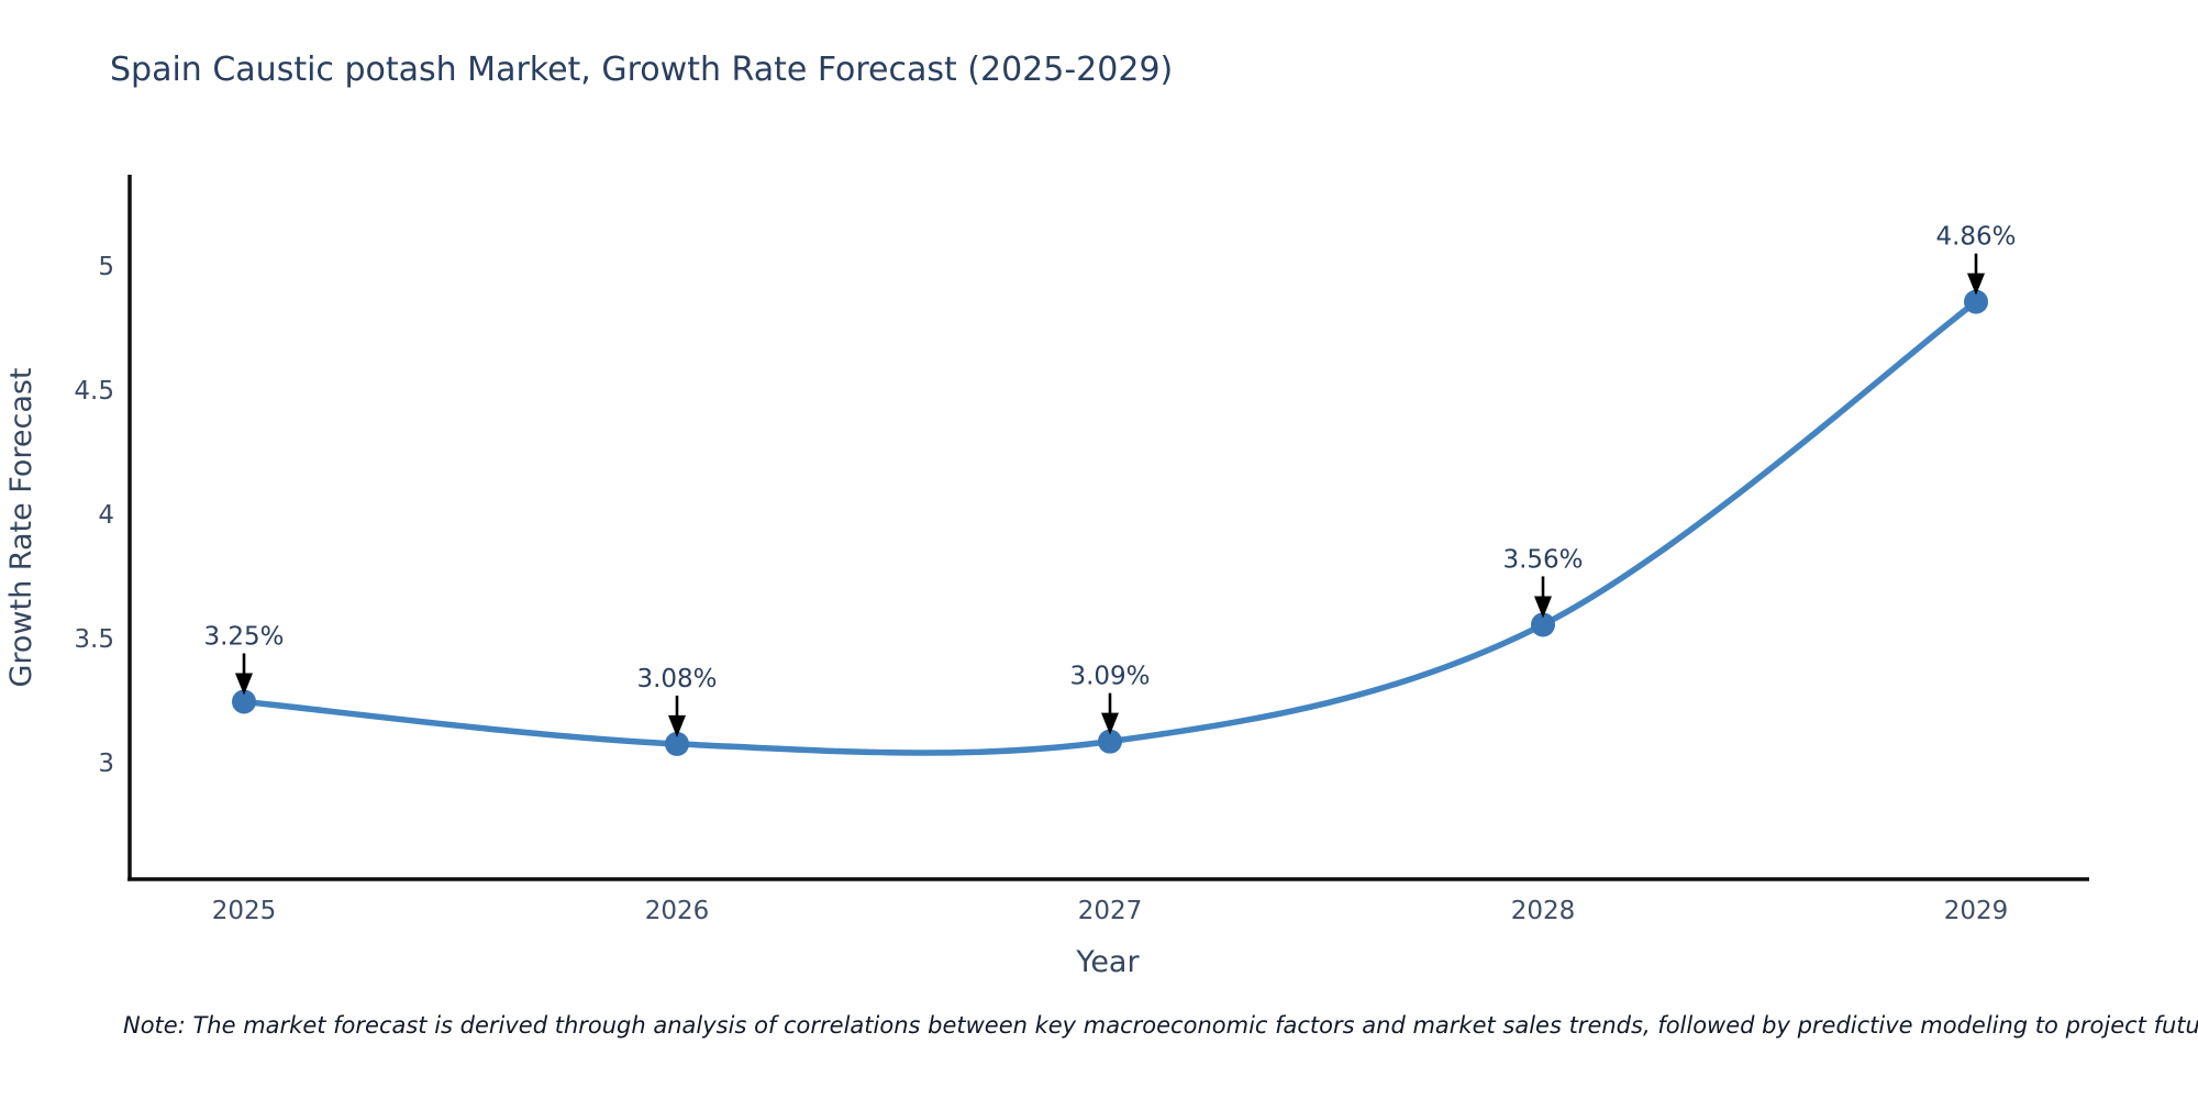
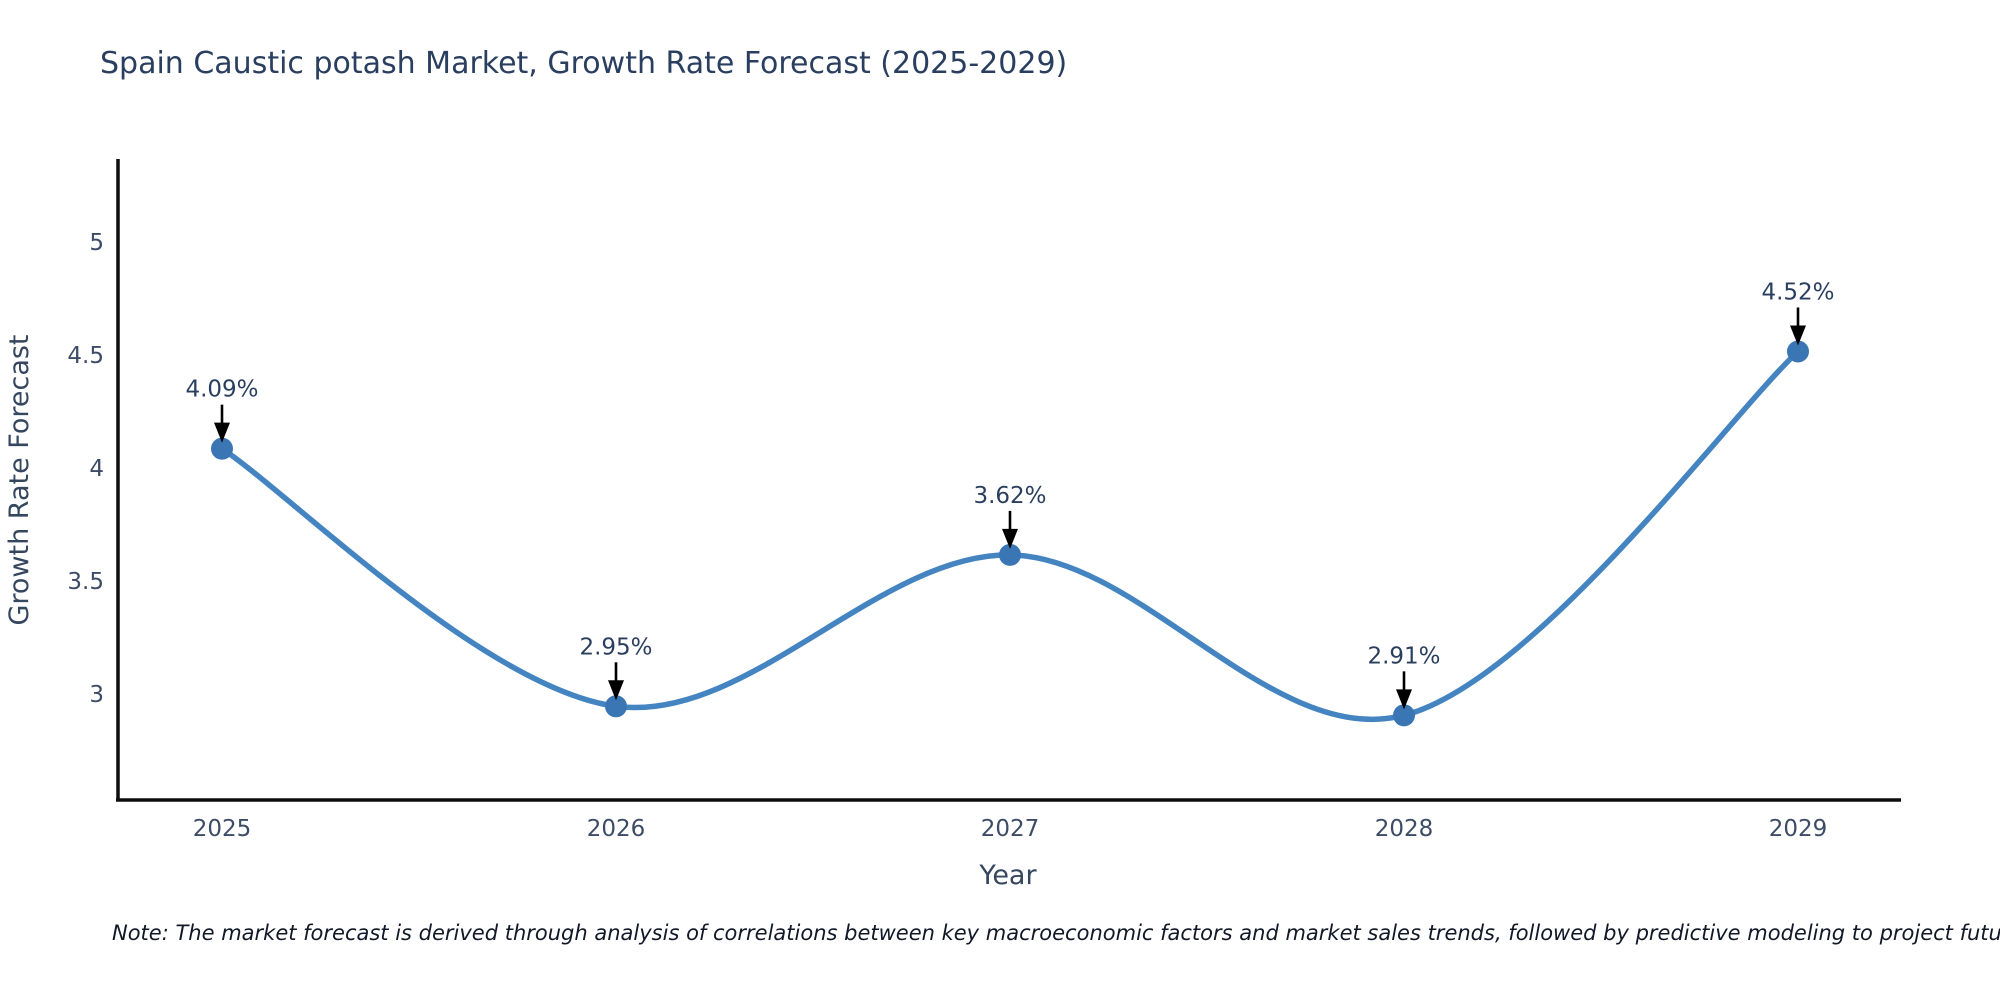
2025: 3.25% -> 4.09%
2026: 3.08% -> 2.95%
2027: 3.09% -> 3.62%
2028: 3.56% -> 2.91%
2029: 4.86% -> 4.52%
